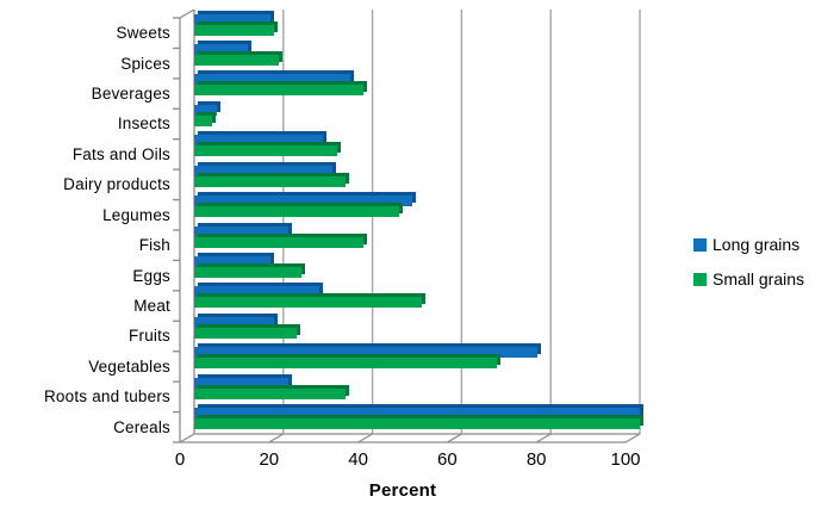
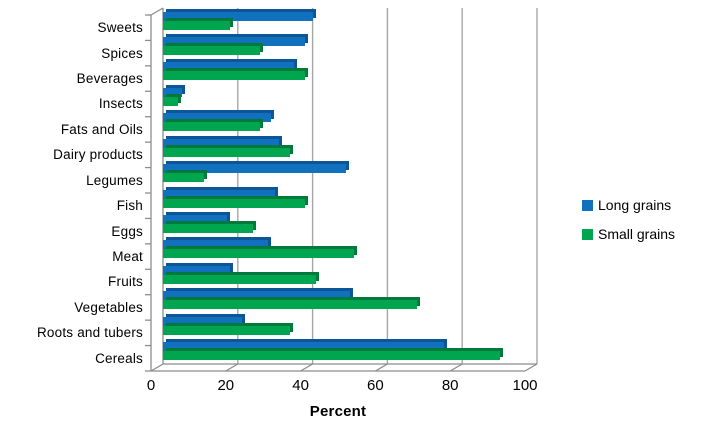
Long grains/Sweets: 17 -> 40
Long grains/Spices: 12 -> 38
Small grains/Spices: 19 -> 26
Small grains/Fats and Oils: 32 -> 26
Small grains/Legumes: 46 -> 11
Long grains/Fish: 21 -> 30
Small grains/Fruits: 23 -> 41
Long grains/Vegetables: 77 -> 50
Long grains/Cereals: 100 -> 75
Small grains/Cereals: 100 -> 90
